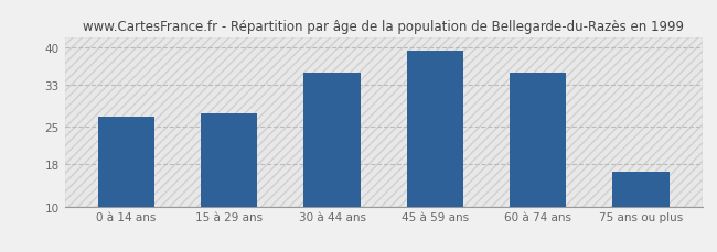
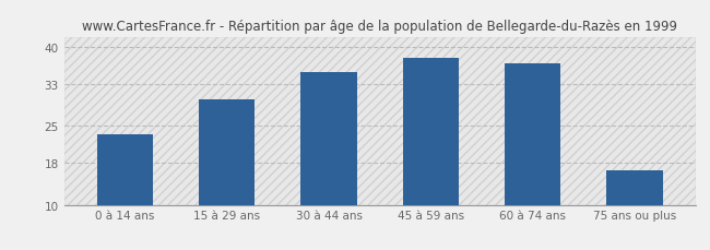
0 à 14 ans: 27.0 -> 23.5
15 à 29 ans: 27.5 -> 30.0
45 à 59 ans: 39.5 -> 38.0
60 à 74 ans: 35.2 -> 37.0
